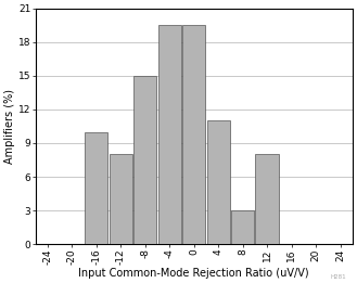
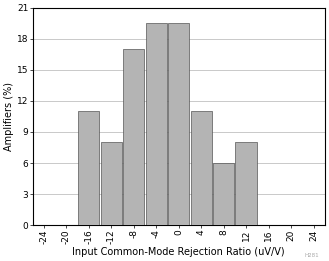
-16: 10.0 -> 11.0
-8: 15.0 -> 17.0
8: 3.0 -> 6.0
